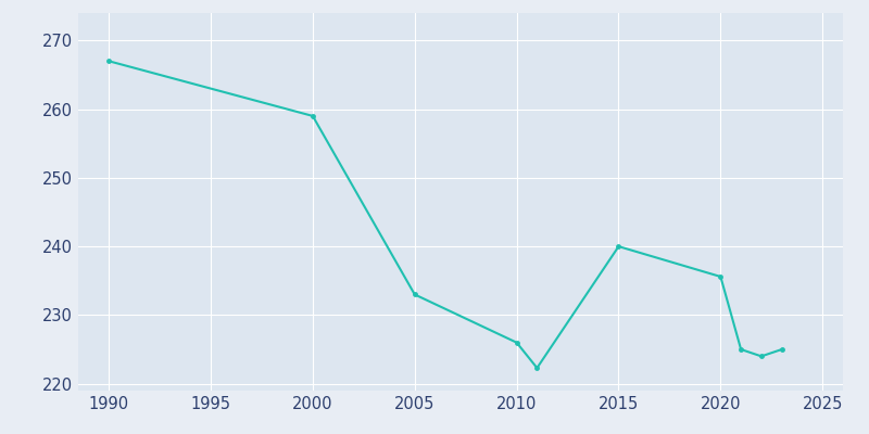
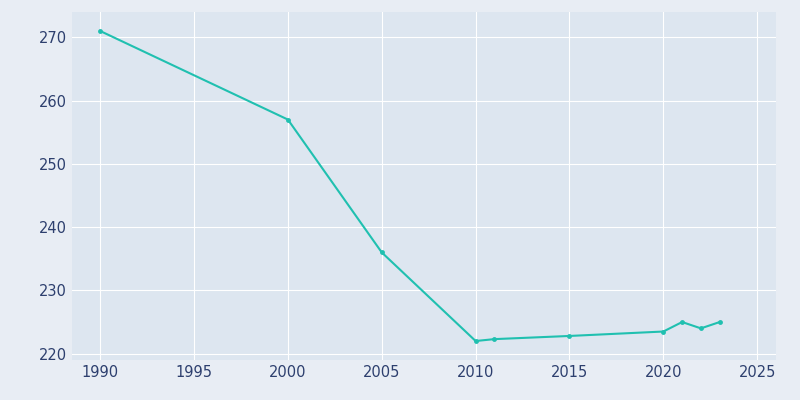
1990: 267.0 -> 271.0
2000: 259.0 -> 257.0
2005: 233.0 -> 236.0
2010: 226.0 -> 222.0
2015: 240.0 -> 222.8
2020: 235.6 -> 223.5
